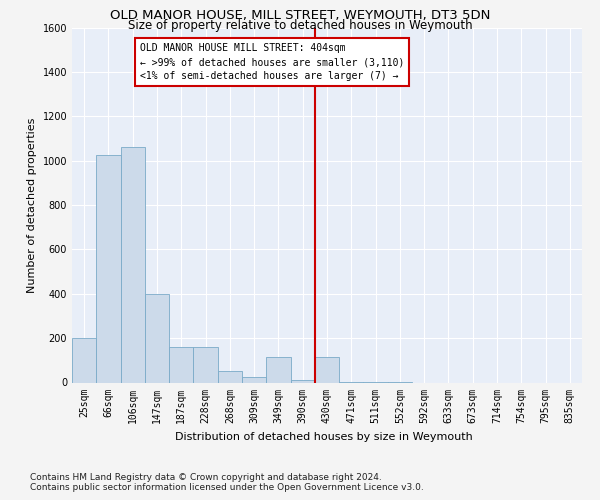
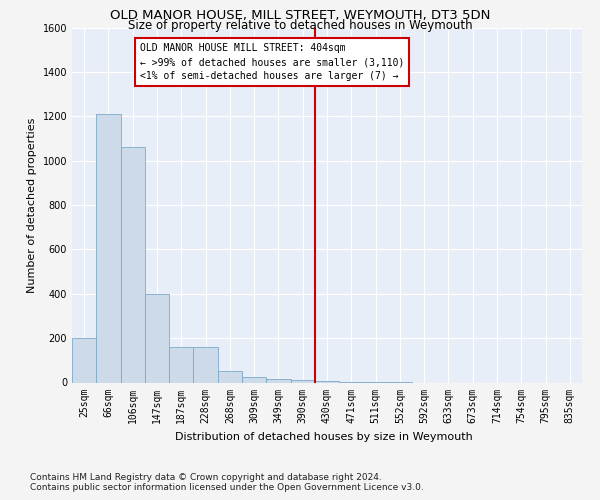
66sqm: 1025 -> 1210
349sqm: 115 -> 15
430sqm: 115 -> 5
